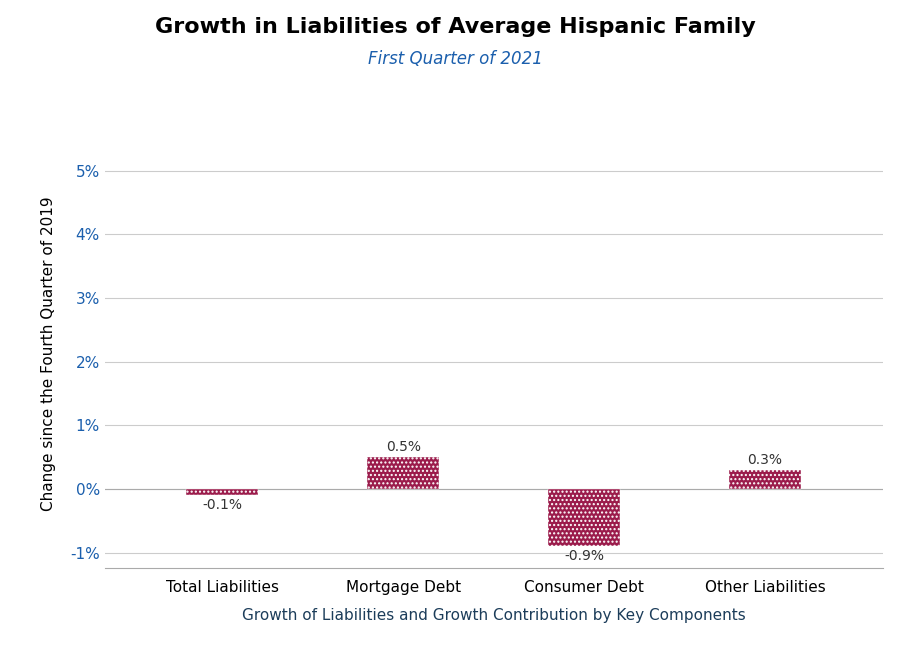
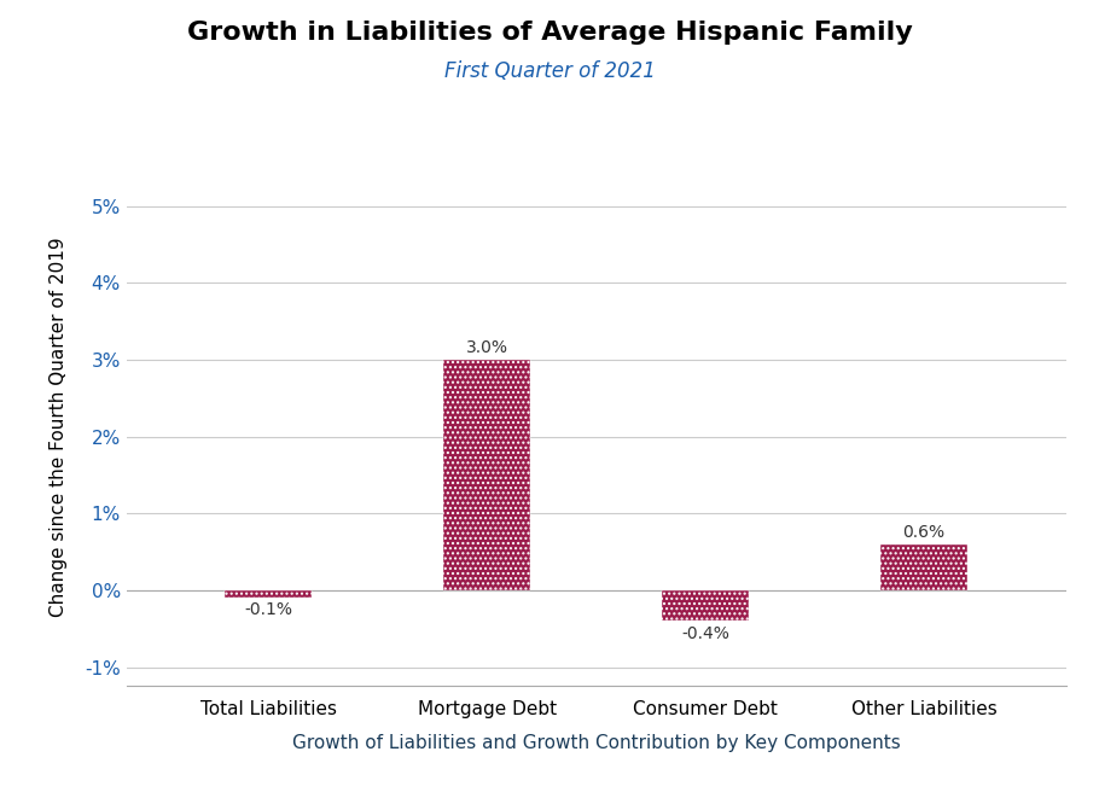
Mortgage Debt: 0.5% -> 3.0%
Consumer Debt: -0.9% -> -0.4%
Other Liabilities: 0.3% -> 0.6%
